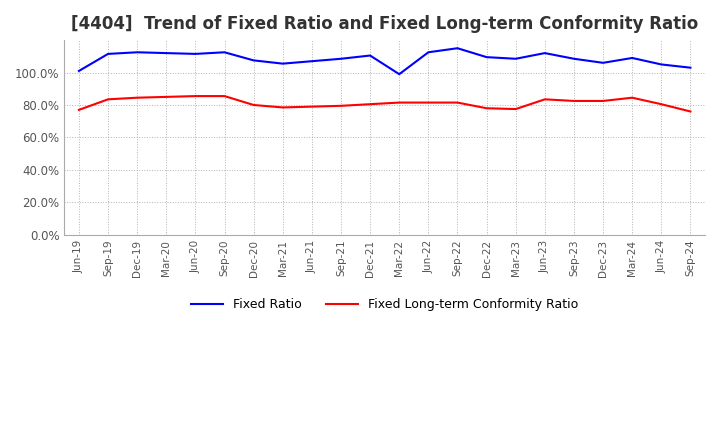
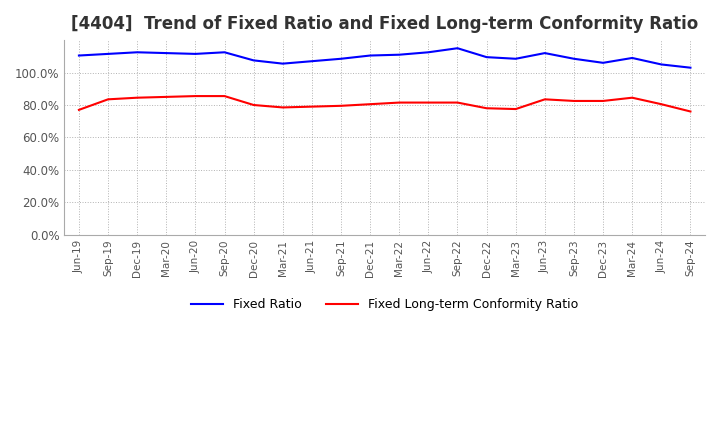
Fixed Ratio/Jun-19: 101% -> 110%
Fixed Ratio/Mar-22: 99% -> 111%
